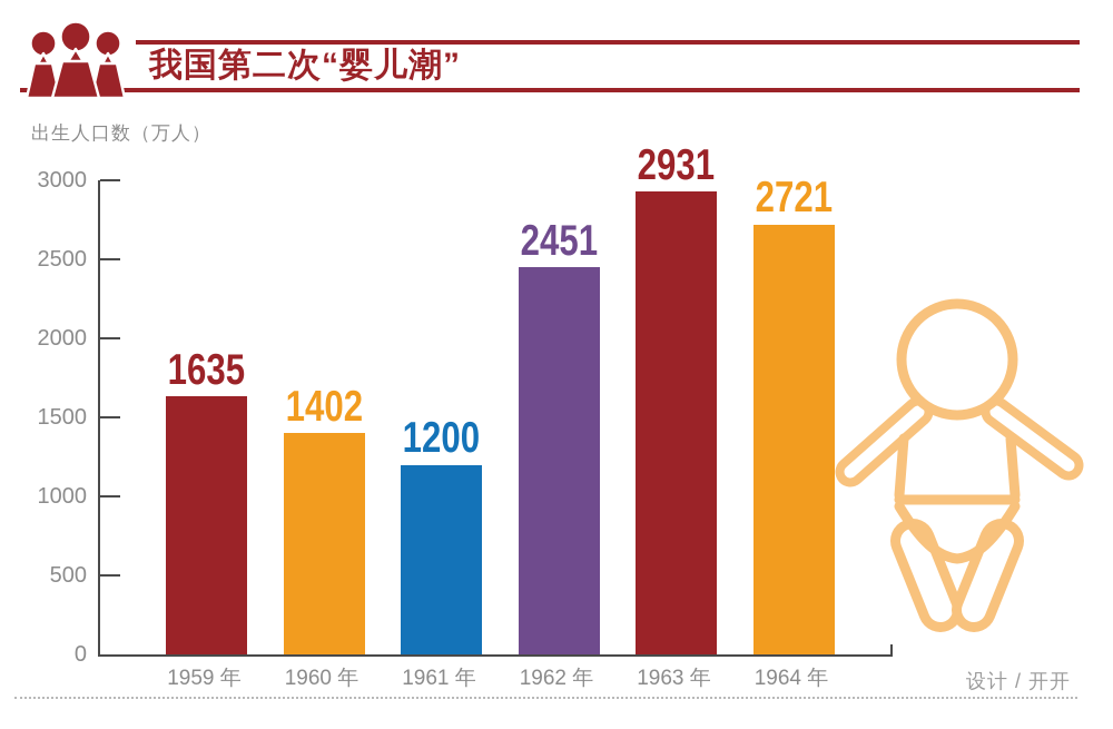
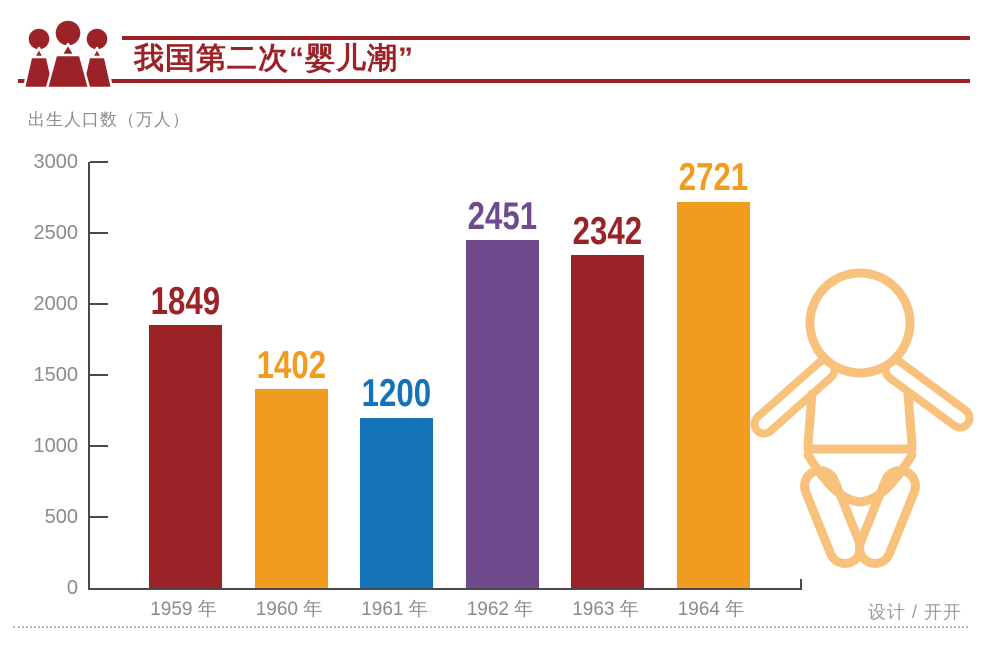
1959 年: 1635 -> 1849
1963 年: 2931 -> 2342
